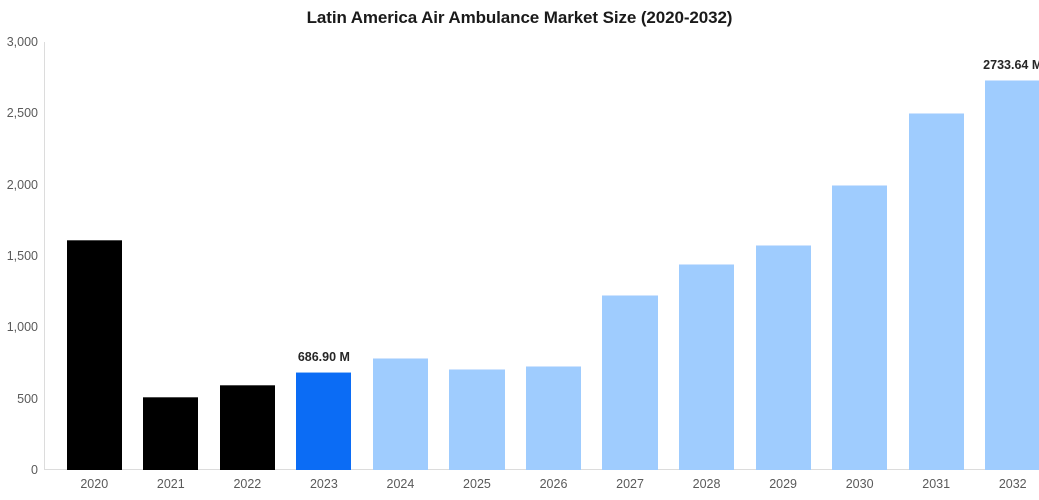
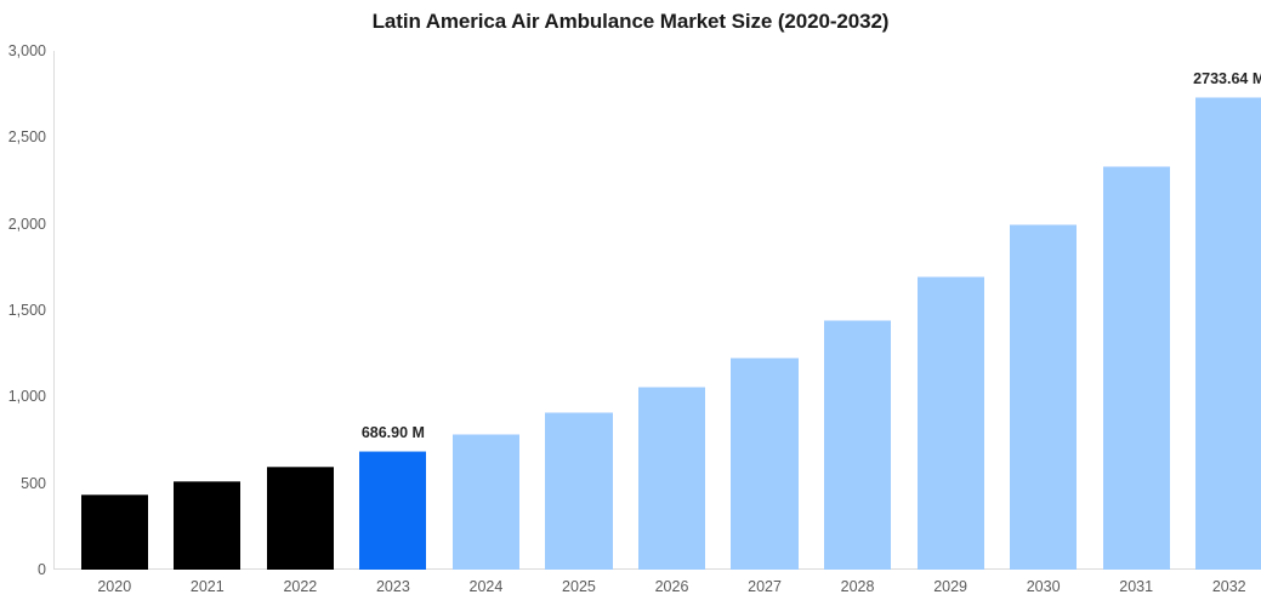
2020: 1610 -> 440
2025: 710 -> 910
2026: 730 -> 1060
2029: 1580 -> 1700
2031: 2500 -> 2330
